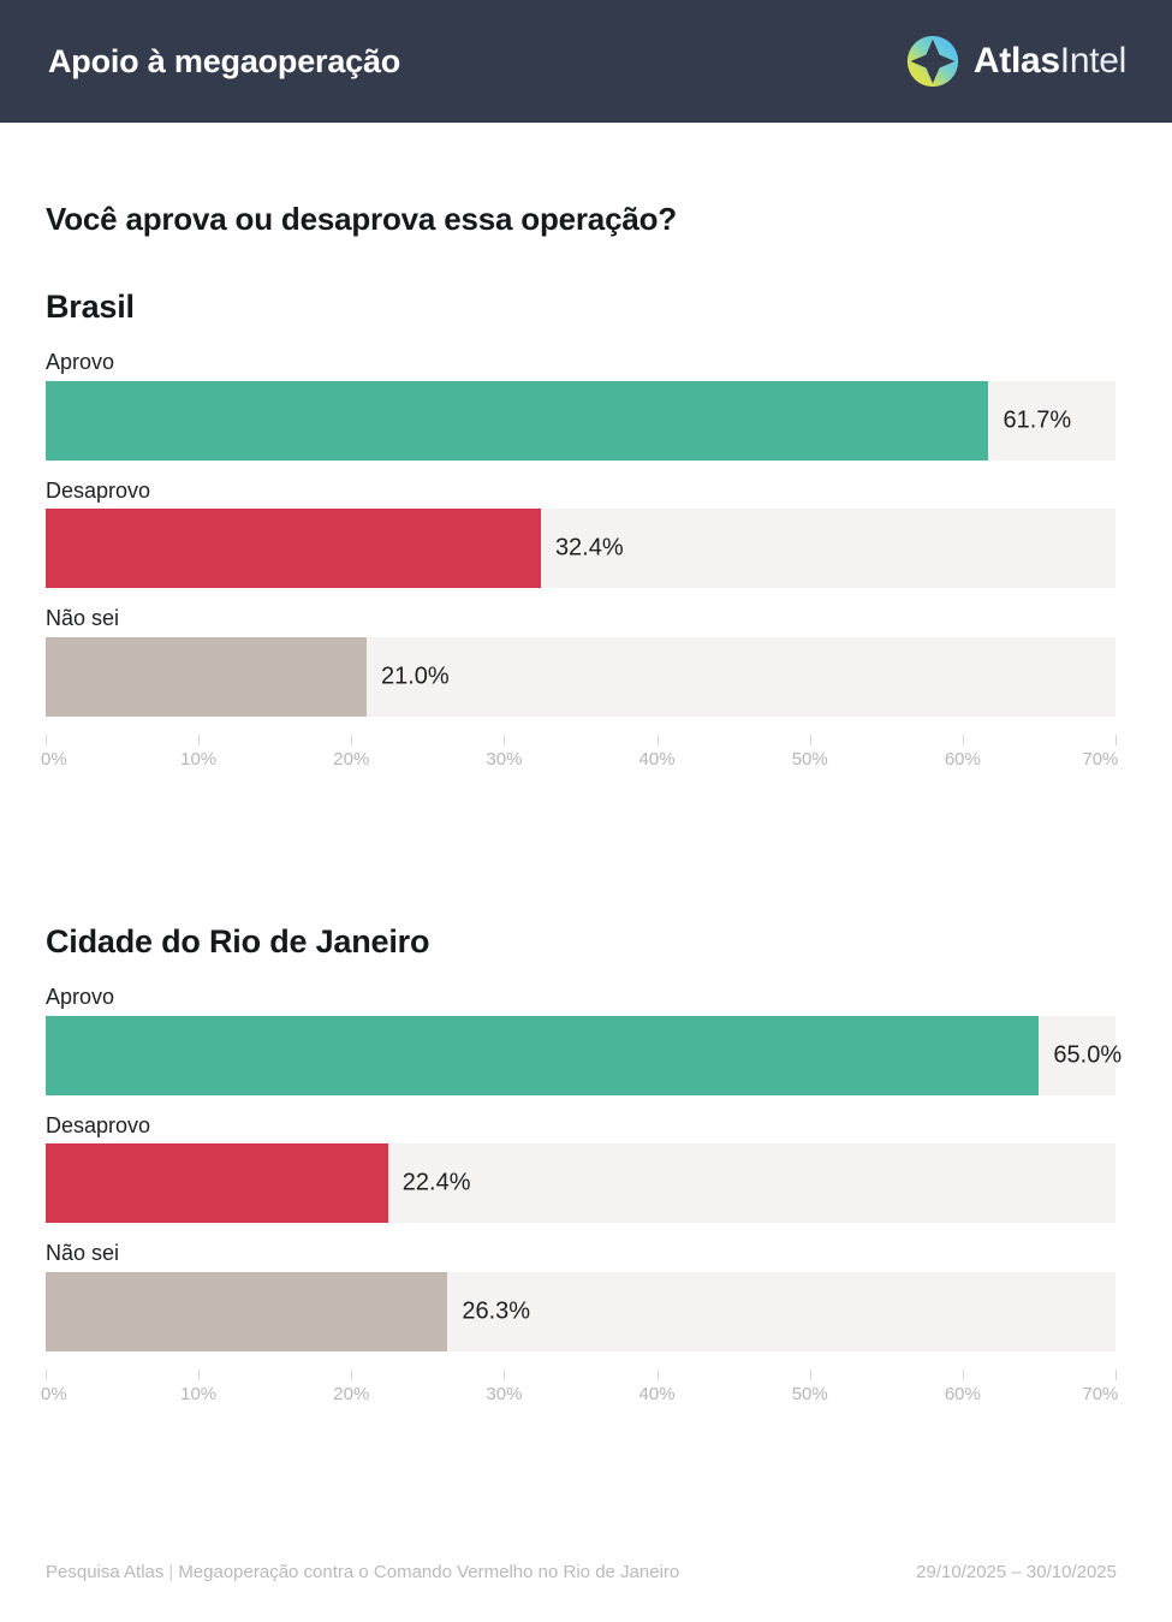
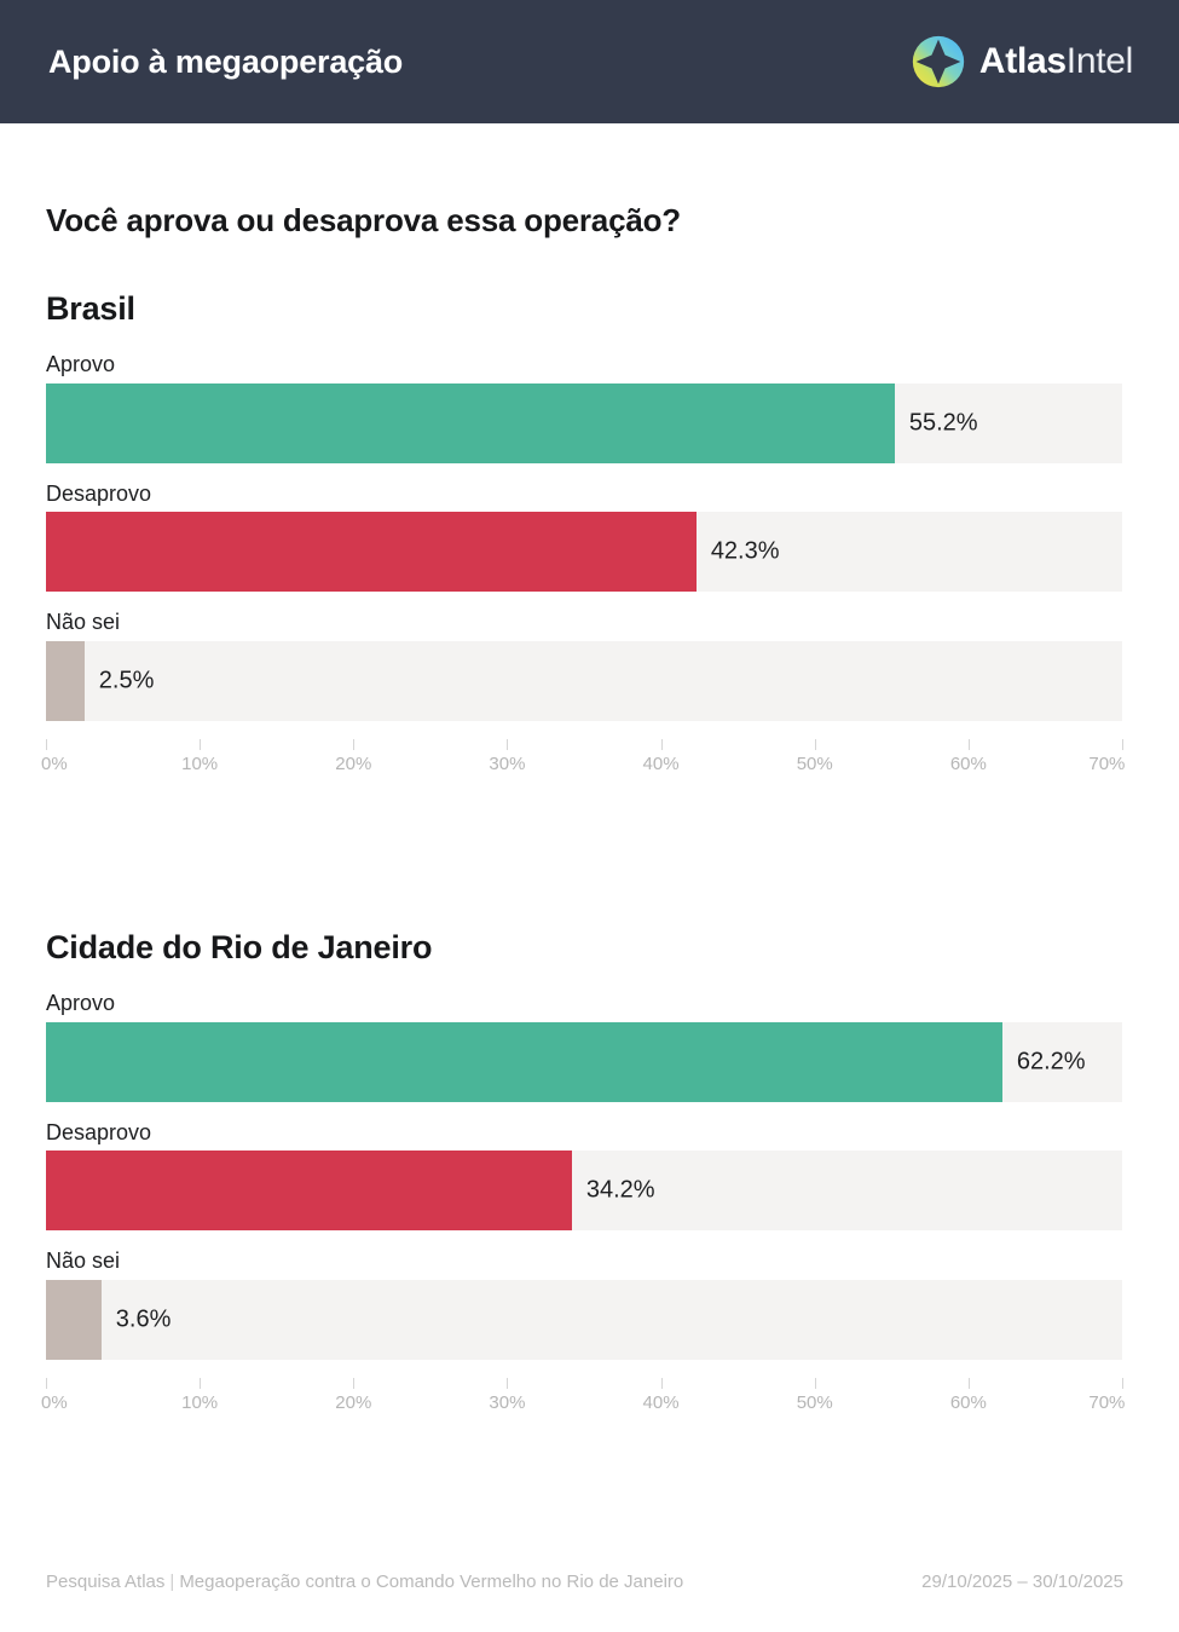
Brasil/Aprovo: 61.7% -> 55.2%
Brasil/Desaprovo: 32.4% -> 42.3%
Brasil/Não sei: 21.0% -> 2.5%
Cidade do Rio de Janeiro/Aprovo: 65.0% -> 62.2%
Cidade do Rio de Janeiro/Desaprovo: 22.4% -> 34.2%
Cidade do Rio de Janeiro/Não sei: 26.3% -> 3.6%
